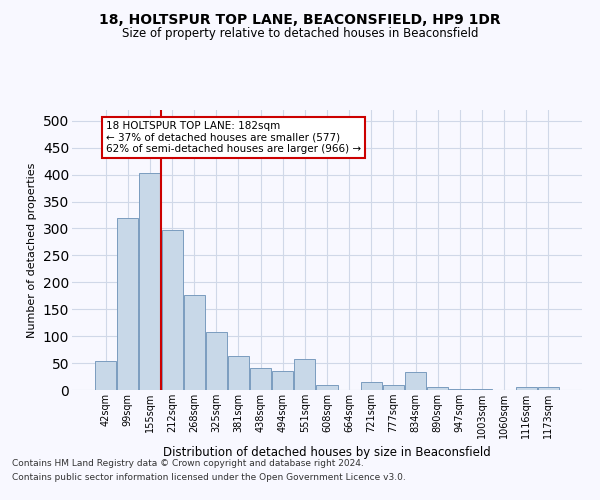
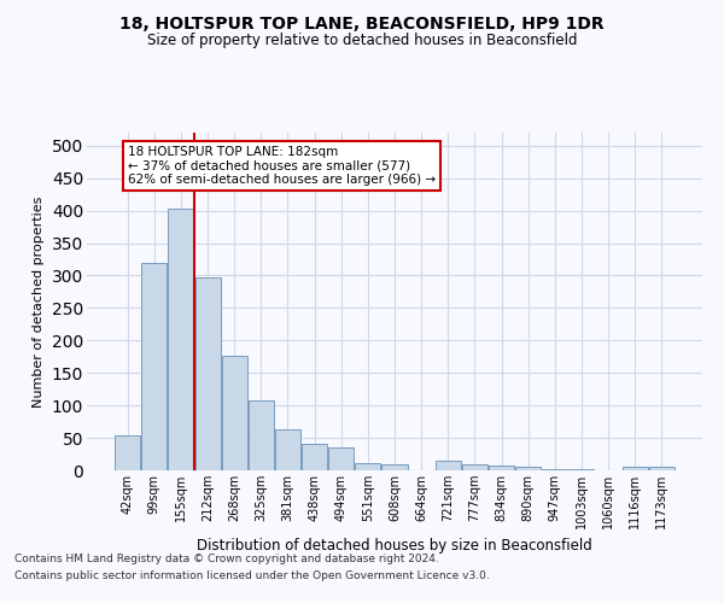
551sqm: 58 -> 11
834sqm: 34 -> 8
